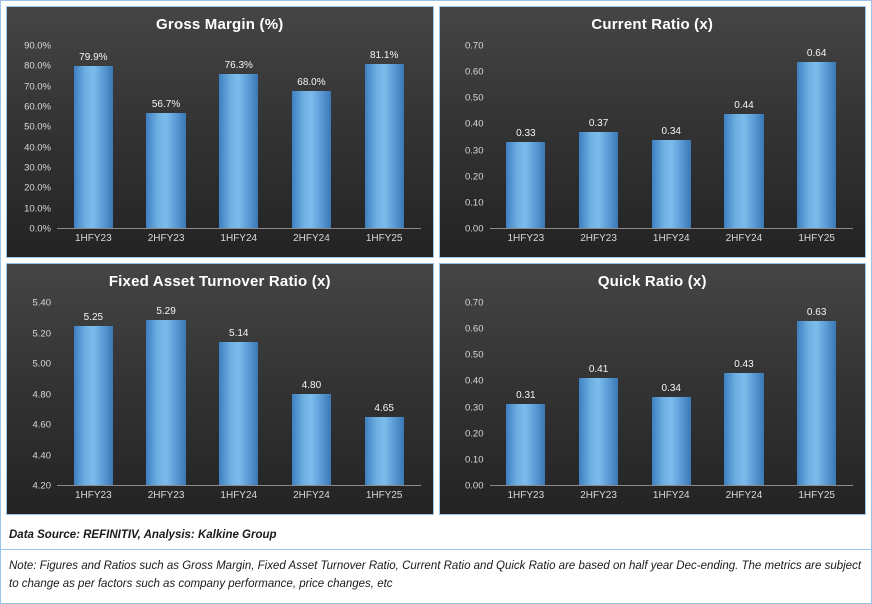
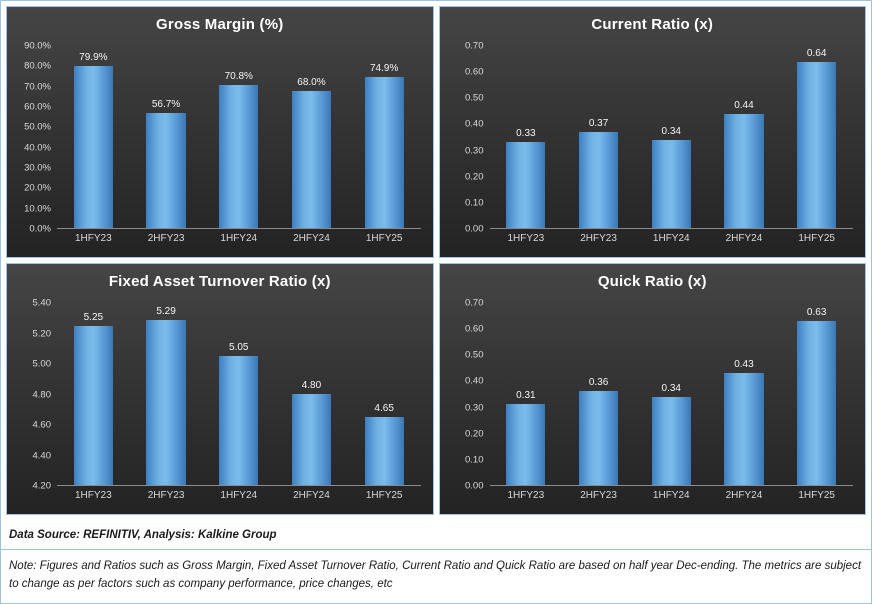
Gross Margin (%)/1HFY24: 76.3% -> 70.8%
Gross Margin (%)/1HFY25: 81.1% -> 74.9%
Fixed Asset Turnover Ratio (x)/1HFY24: 5.14 -> 5.05
Quick Ratio (x)/2HFY23: 0.41 -> 0.36
